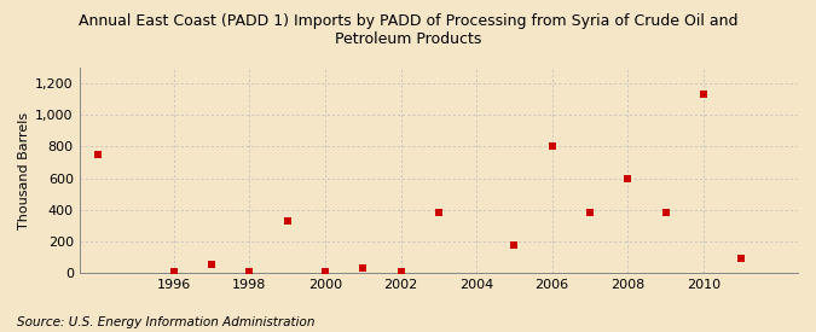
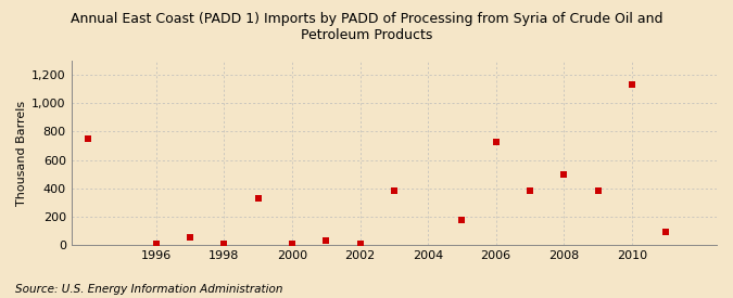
2006: 800 -> 730
2008: 600 -> 500
